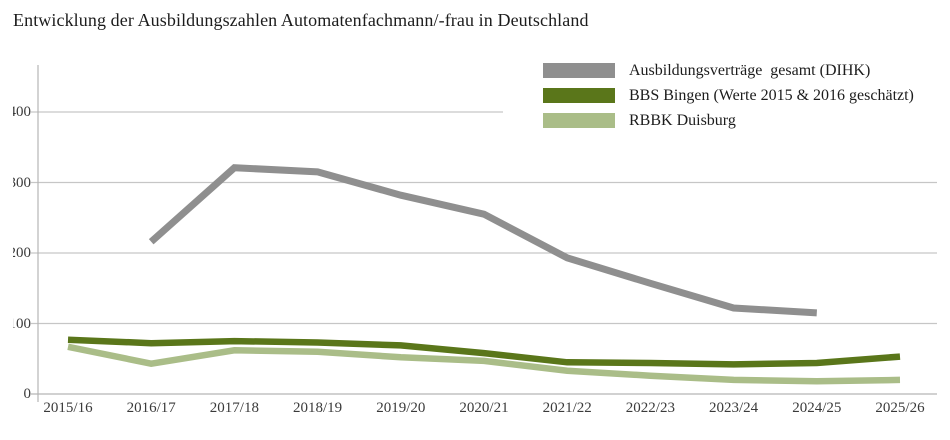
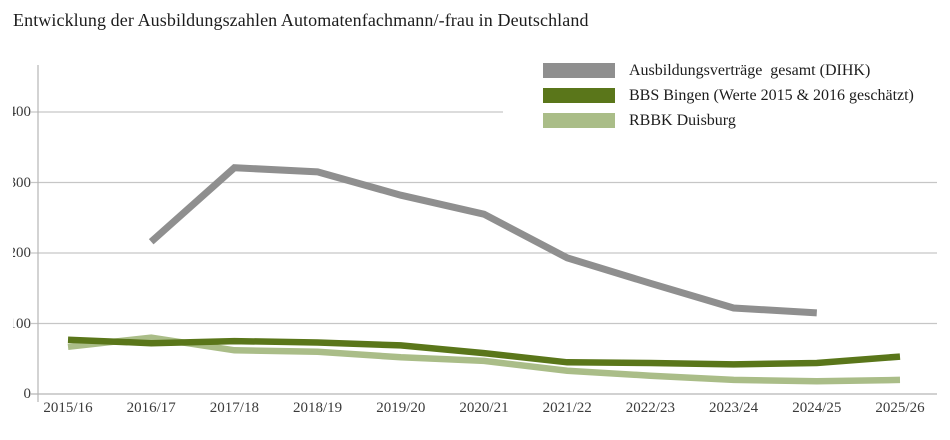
RBBK Duisburg/2016/17: 40 -> 80
